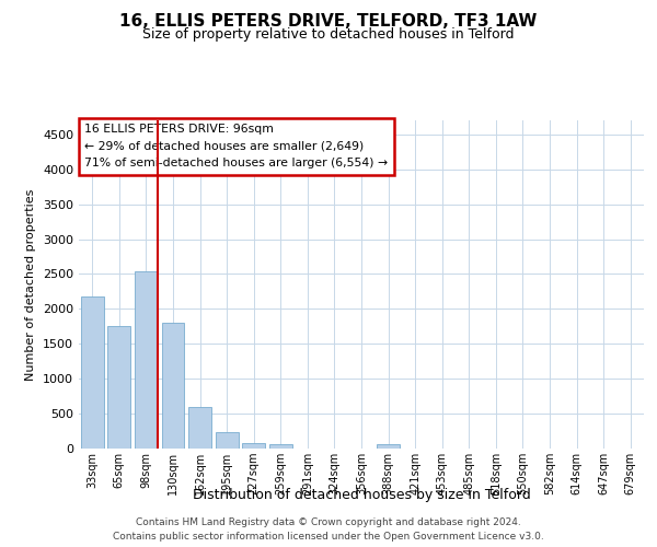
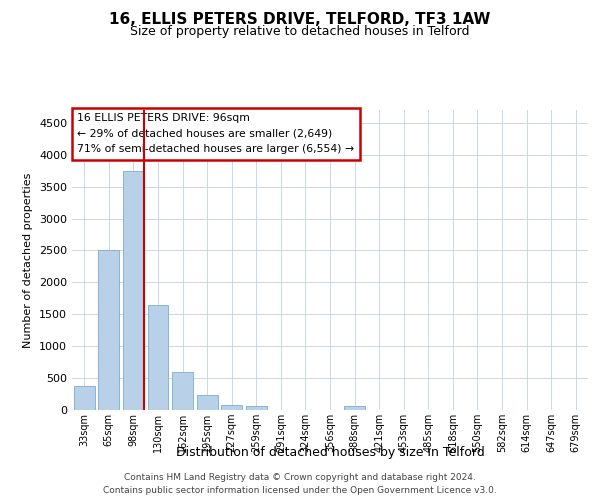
33sqm: 2180 -> 380
65sqm: 1760 -> 2500
98sqm: 2540 -> 3750
130sqm: 1800 -> 1640
